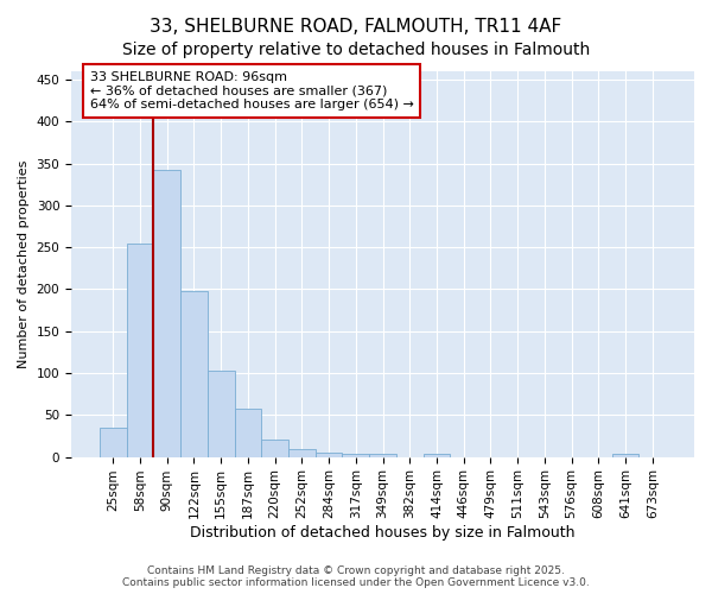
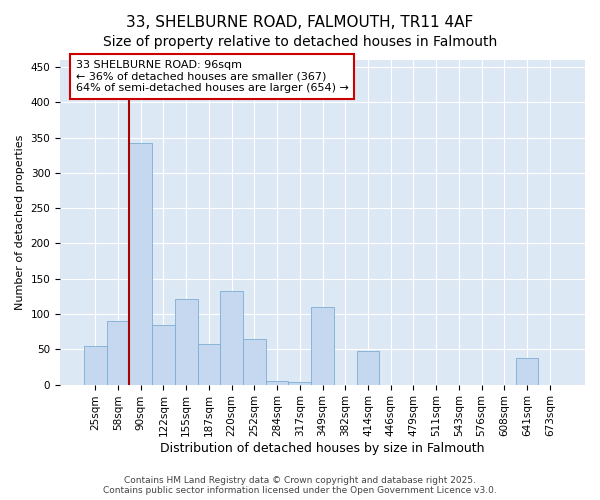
25sqm: 35 -> 54
58sqm: 255 -> 90
122sqm: 198 -> 84
155sqm: 103 -> 122
220sqm: 20 -> 132
252sqm: 10 -> 64
349sqm: 3 -> 110
414sqm: 3 -> 48
641sqm: 4 -> 38
